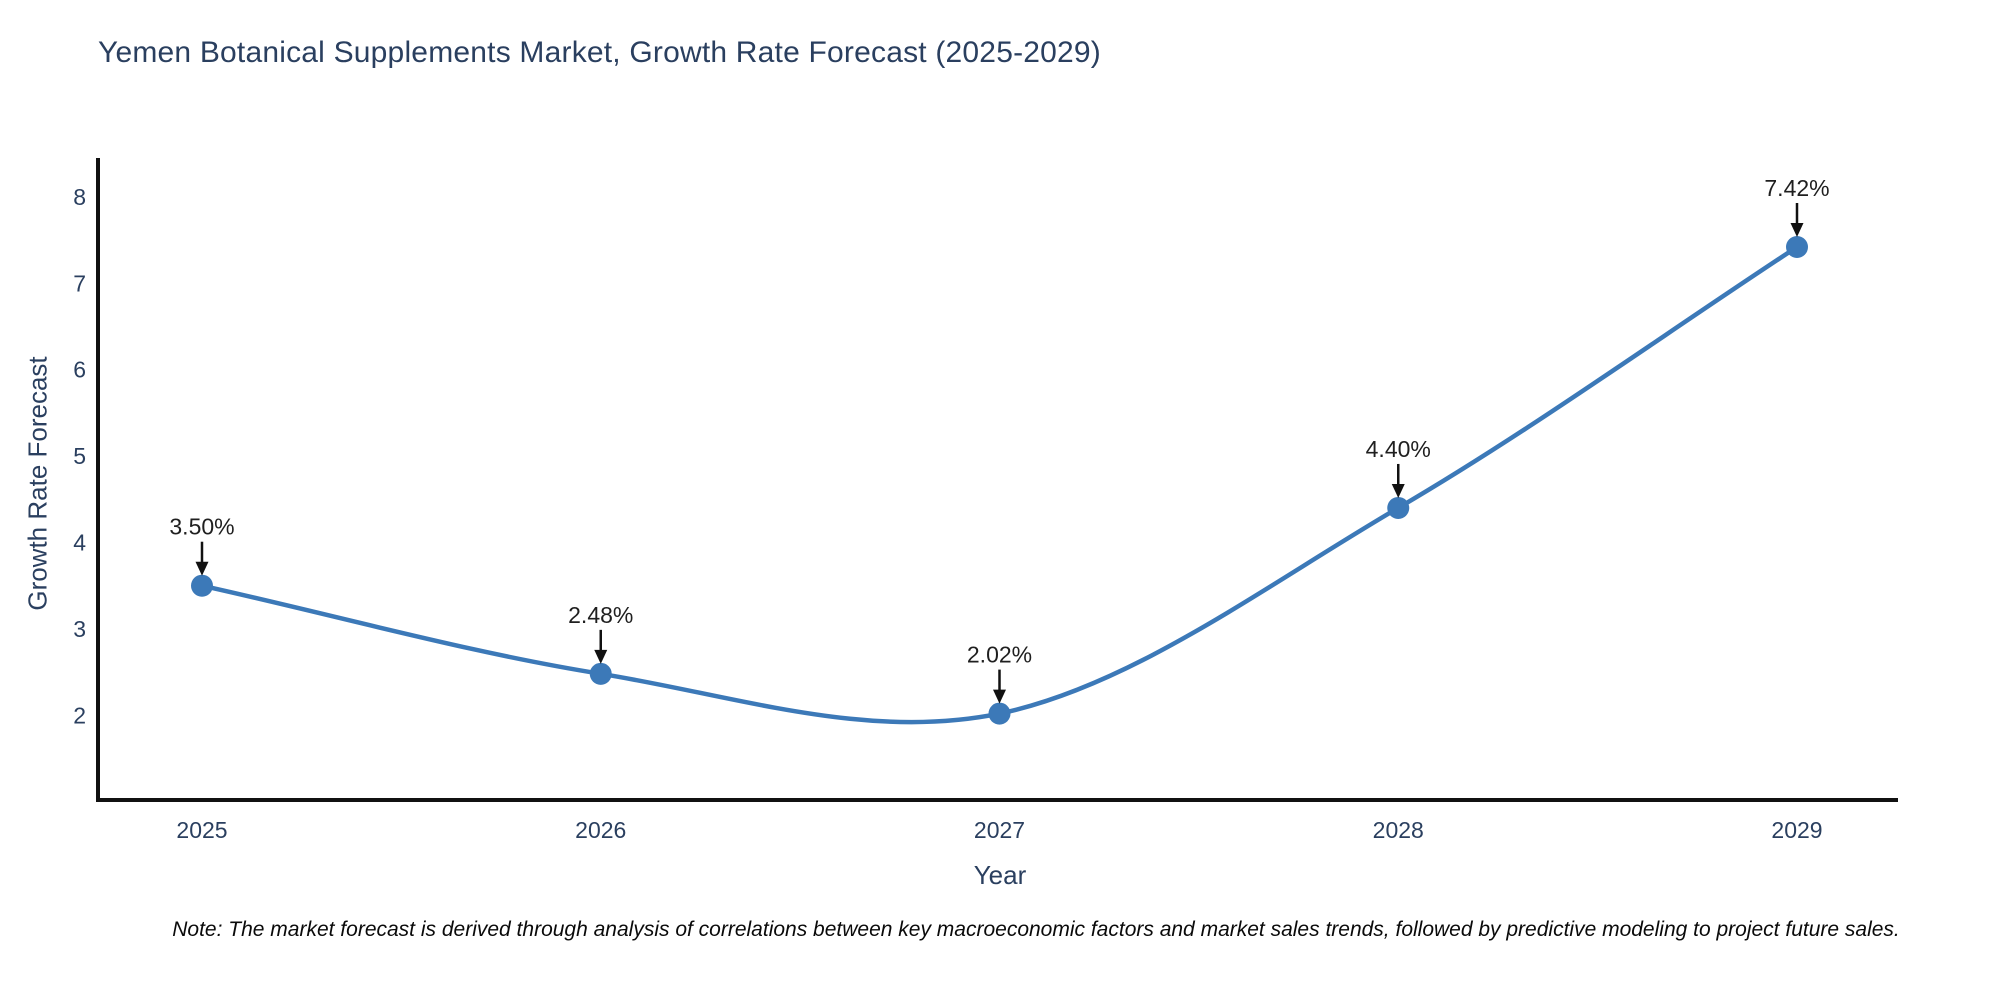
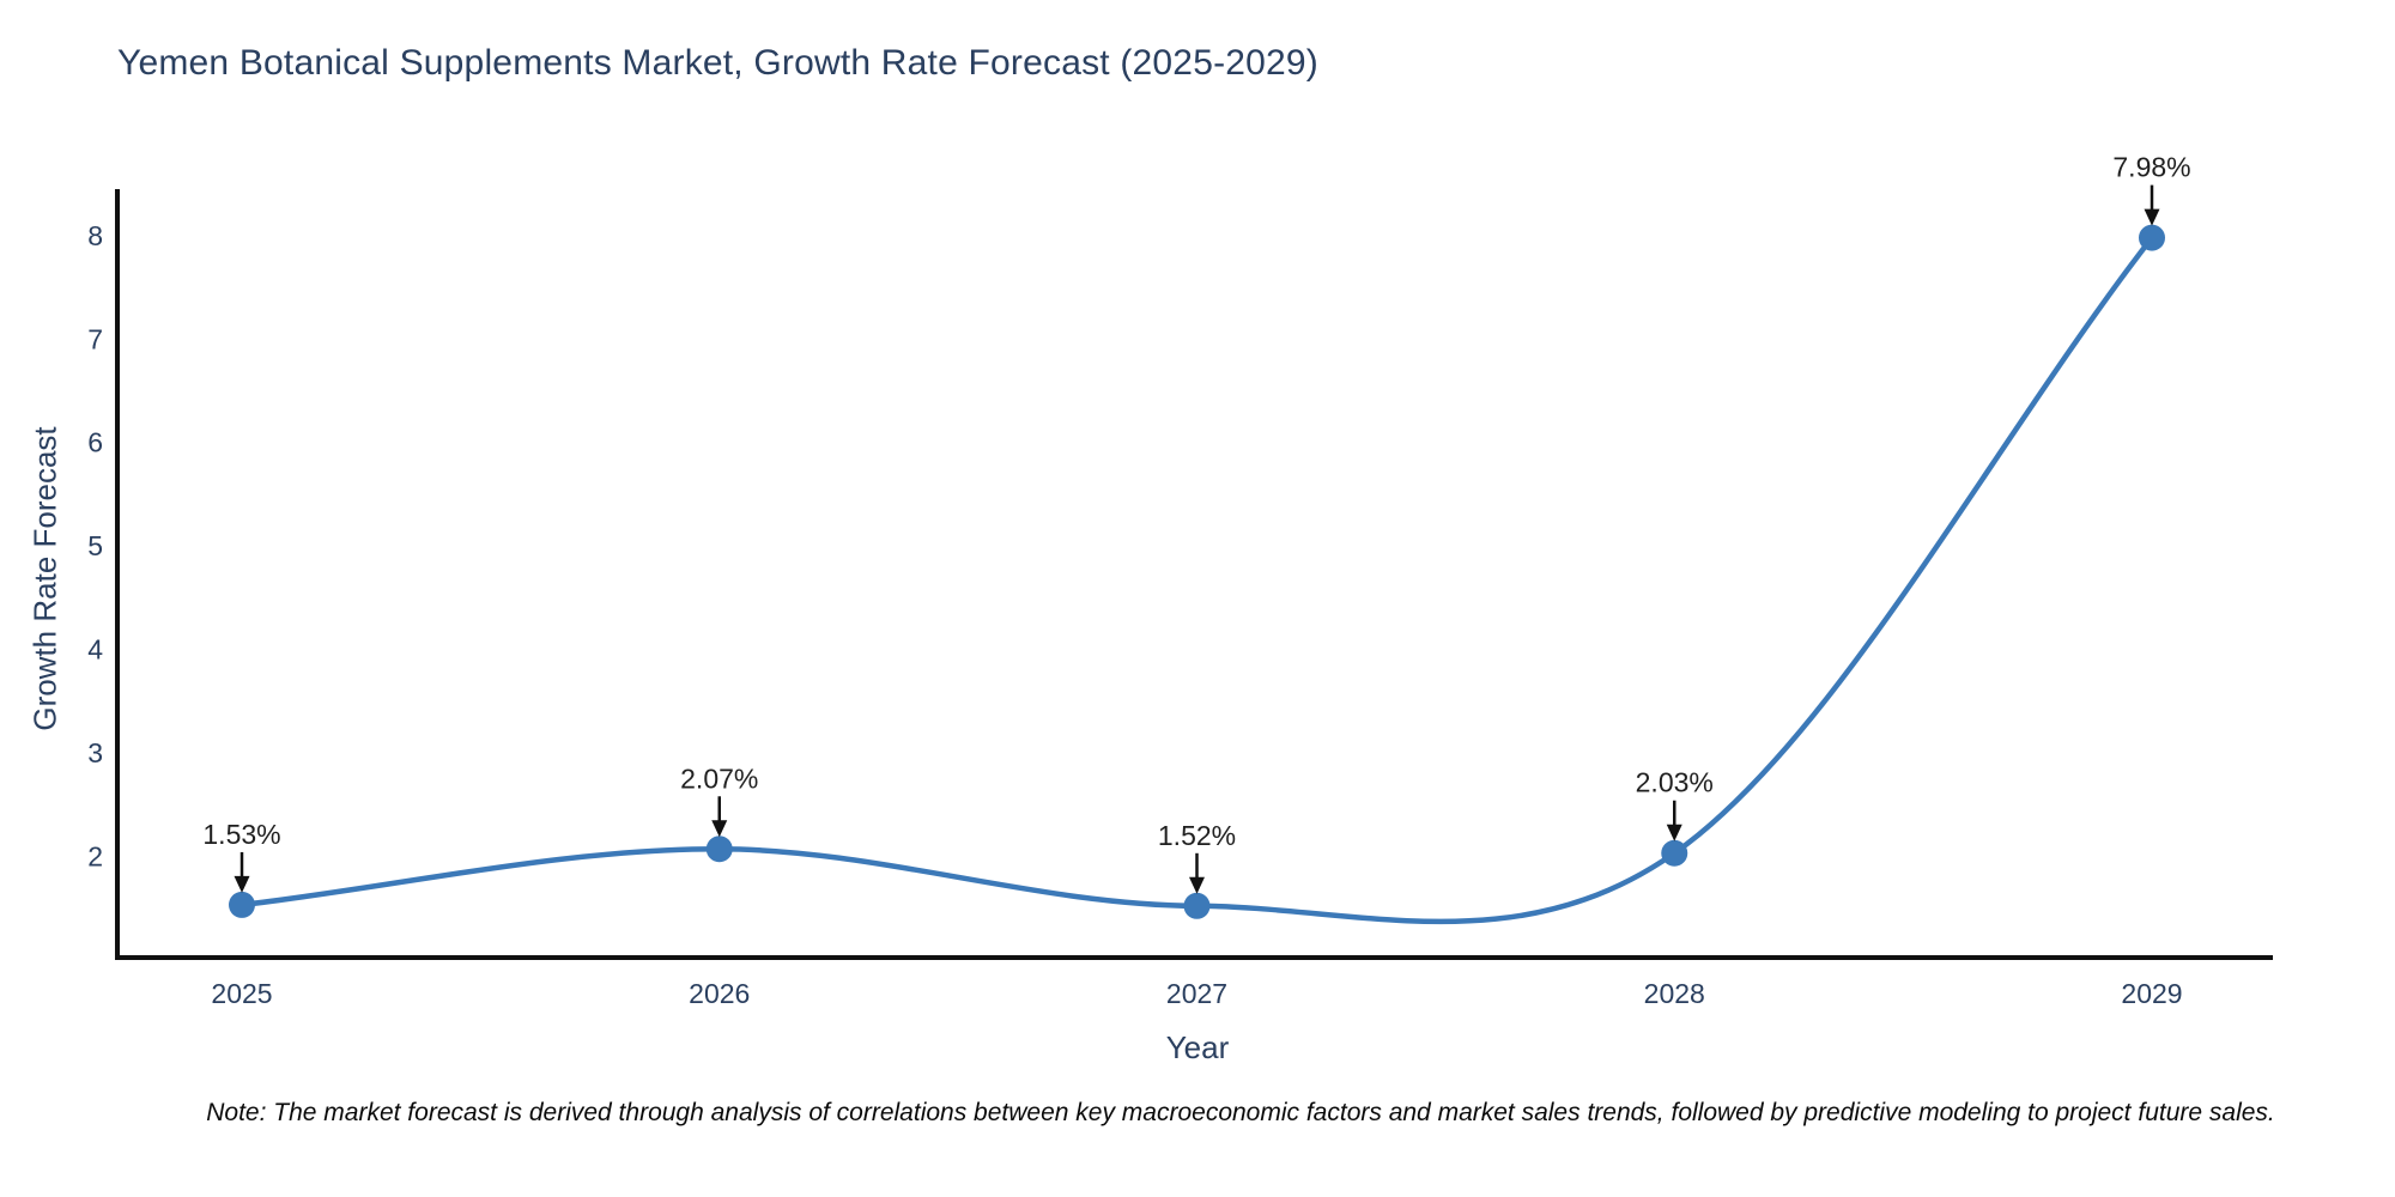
2025: 3.50% -> 1.53%
2026: 2.48% -> 2.07%
2027: 2.02% -> 1.52%
2028: 4.40% -> 2.03%
2029: 7.42% -> 7.98%
